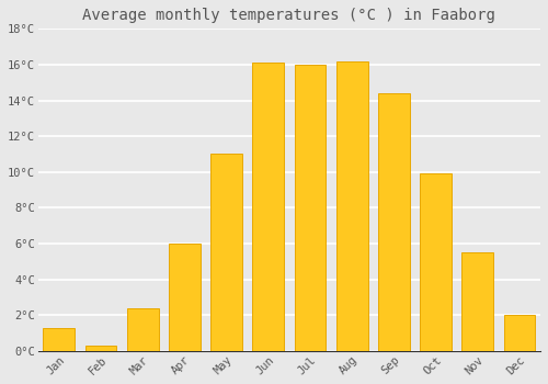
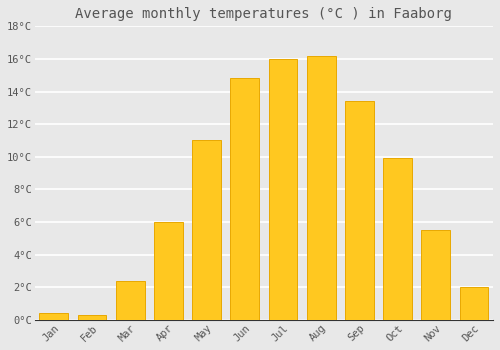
Jan: 1.3°C -> 0.4°C
Jun: 16.1°C -> 14.8°C
Sep: 14.4°C -> 13.4°C
